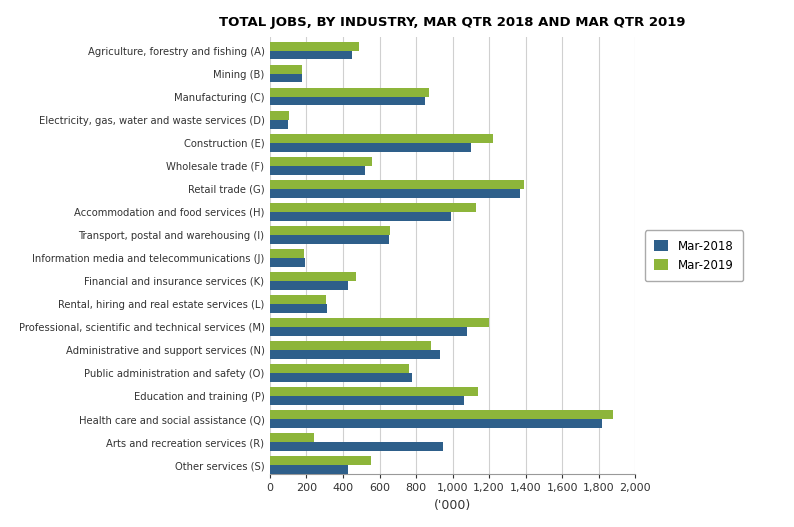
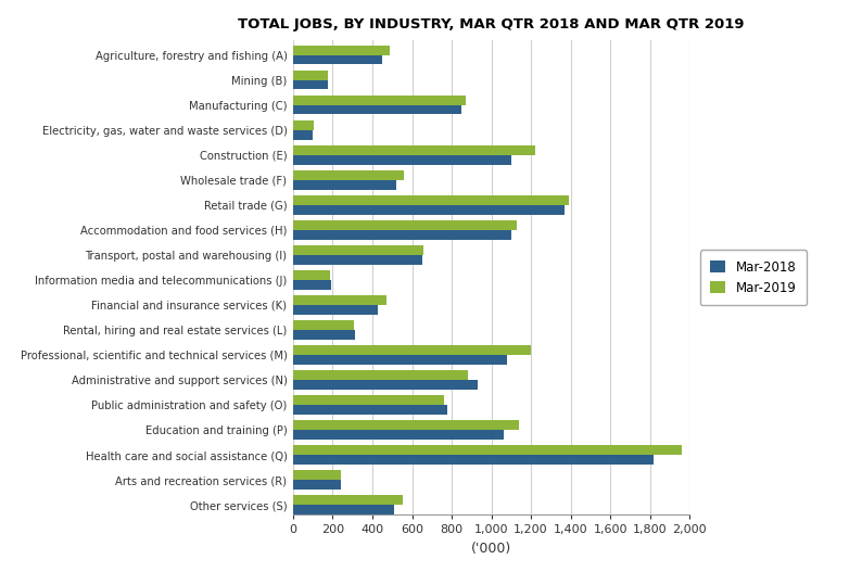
Mar-2018/Accommodation and food services (H): 990 -> 1,100
Mar-2019/Health care and social assistance (Q): 1,880 -> 1,960
Mar-2018/Arts and recreation services (R): 950 -> 240
Mar-2018/Other services (S): 430 -> 510
